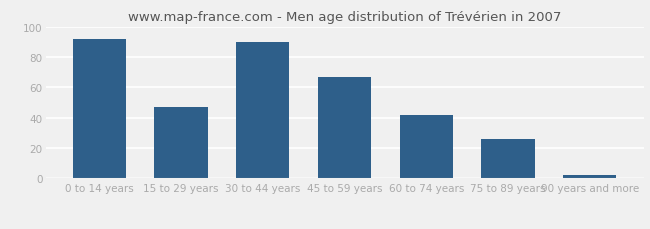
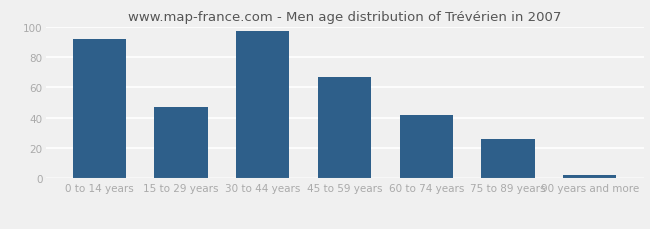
30 to 44 years: 90 -> 97
